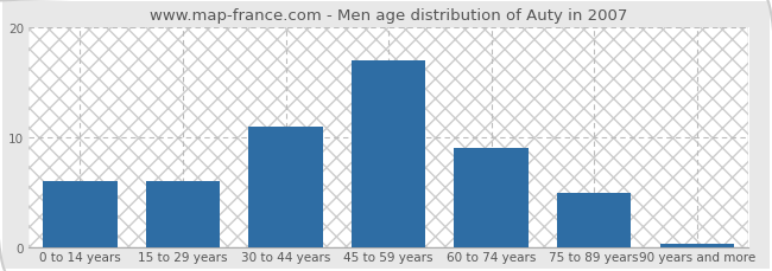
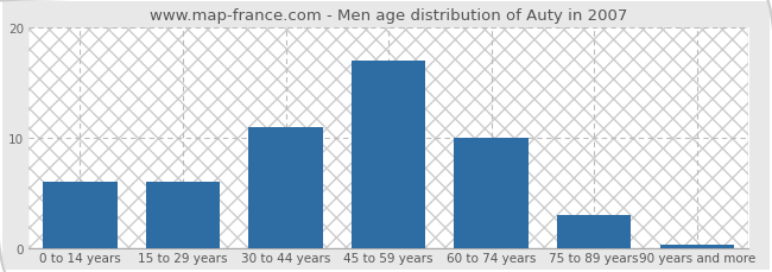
60 to 74 years: 9.0 -> 10.0
75 to 89 years: 5.0 -> 3.0
